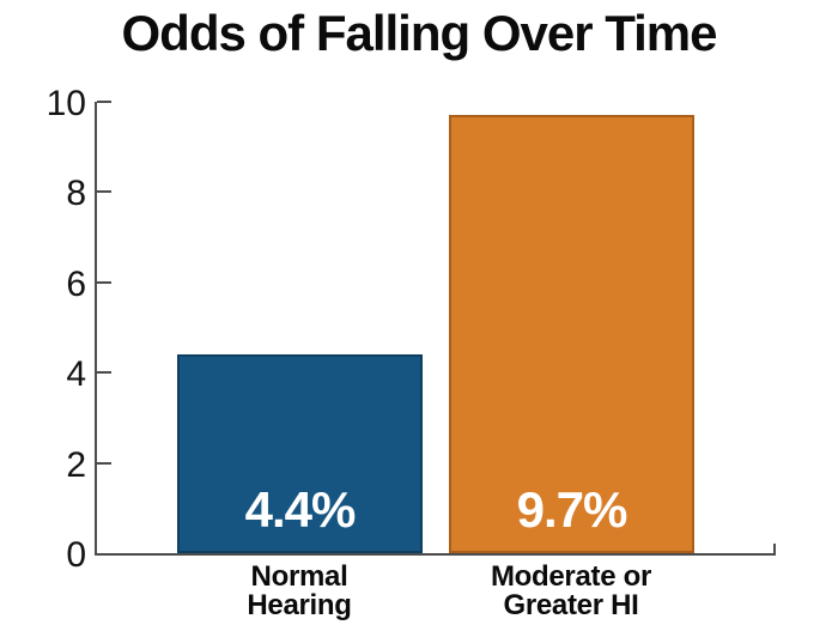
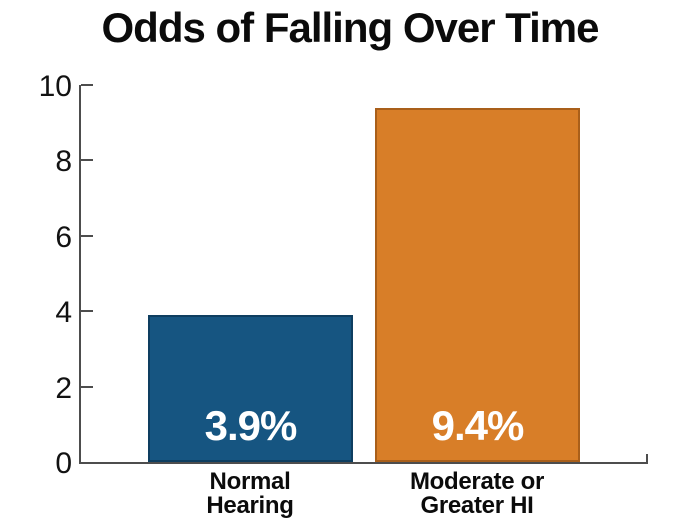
Normal Hearing: 4.4% -> 3.9%
Moderate or Greater HI: 9.7% -> 9.4%
